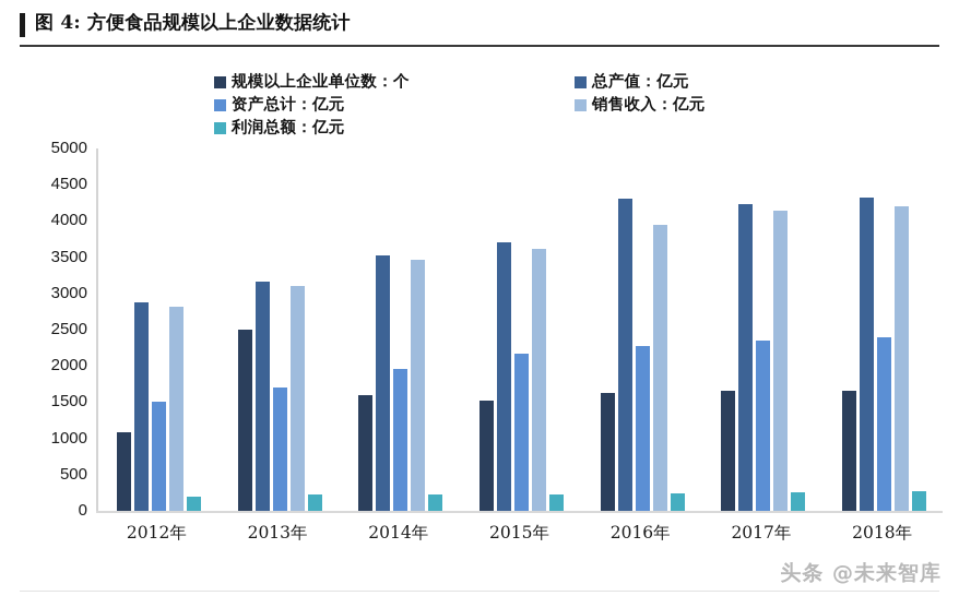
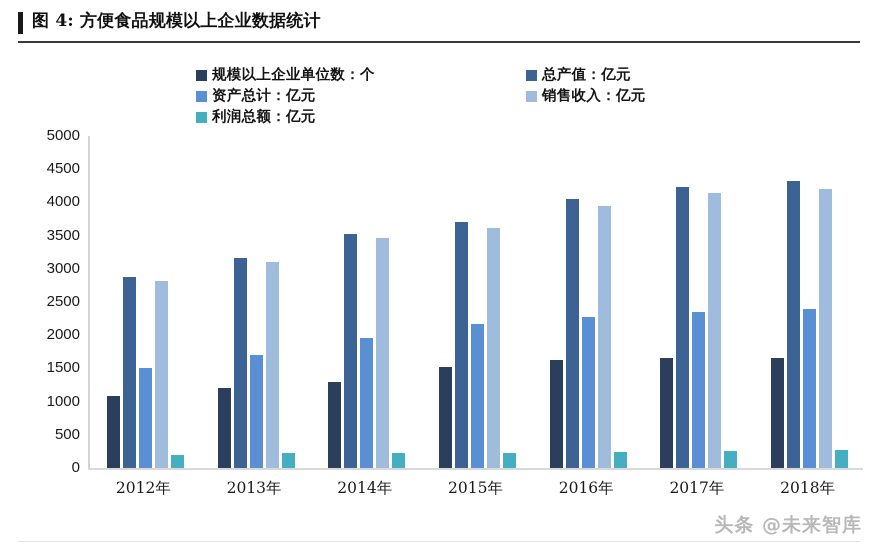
规模以上企业单位数：个/2013年: 2500 -> 1200
规模以上企业单位数：个/2014年: 1600 -> 1300
总产值：亿元/2016年: 4300 -> 4000
